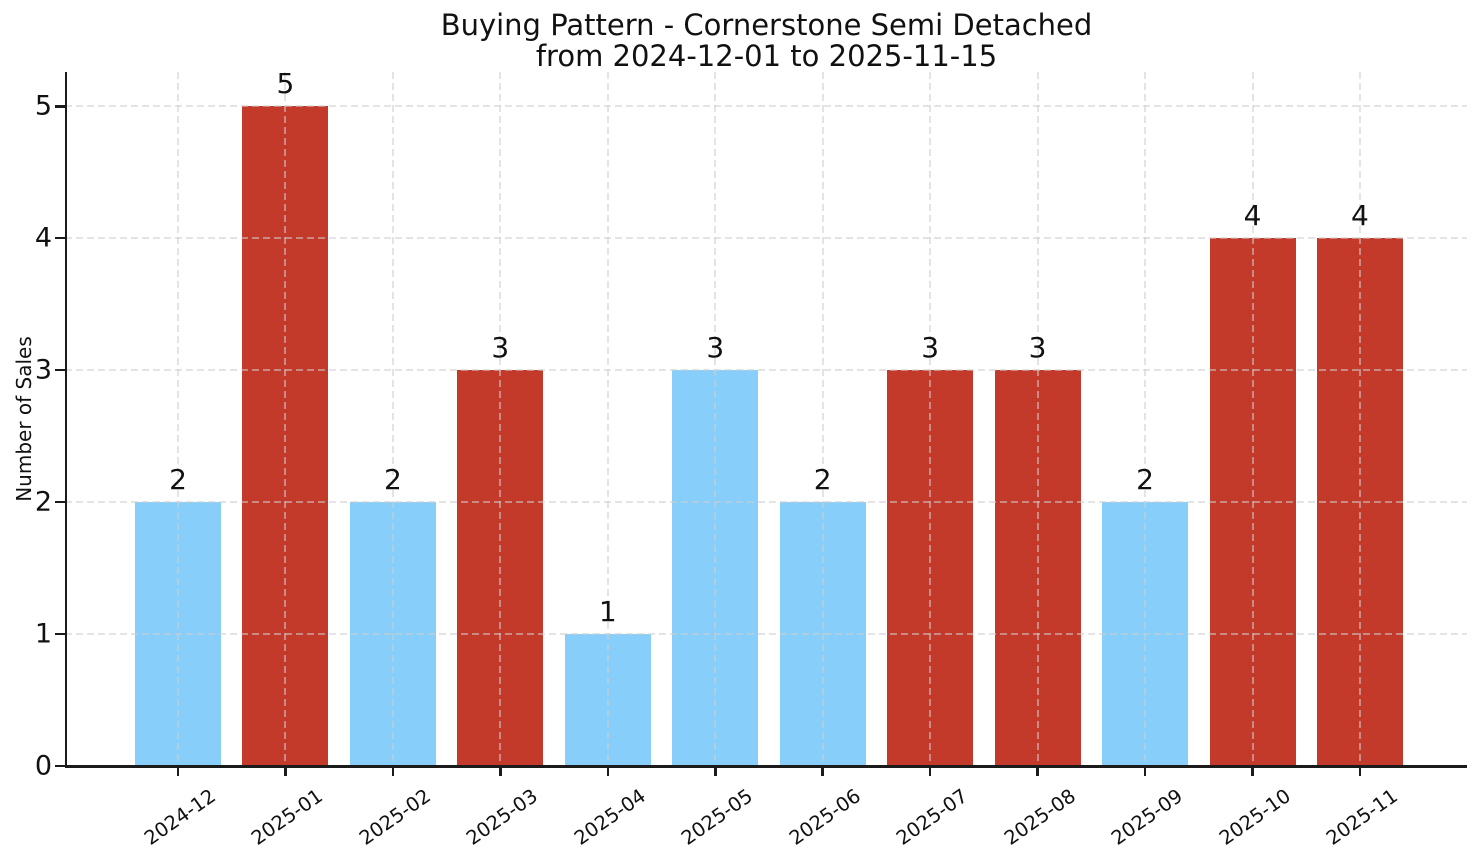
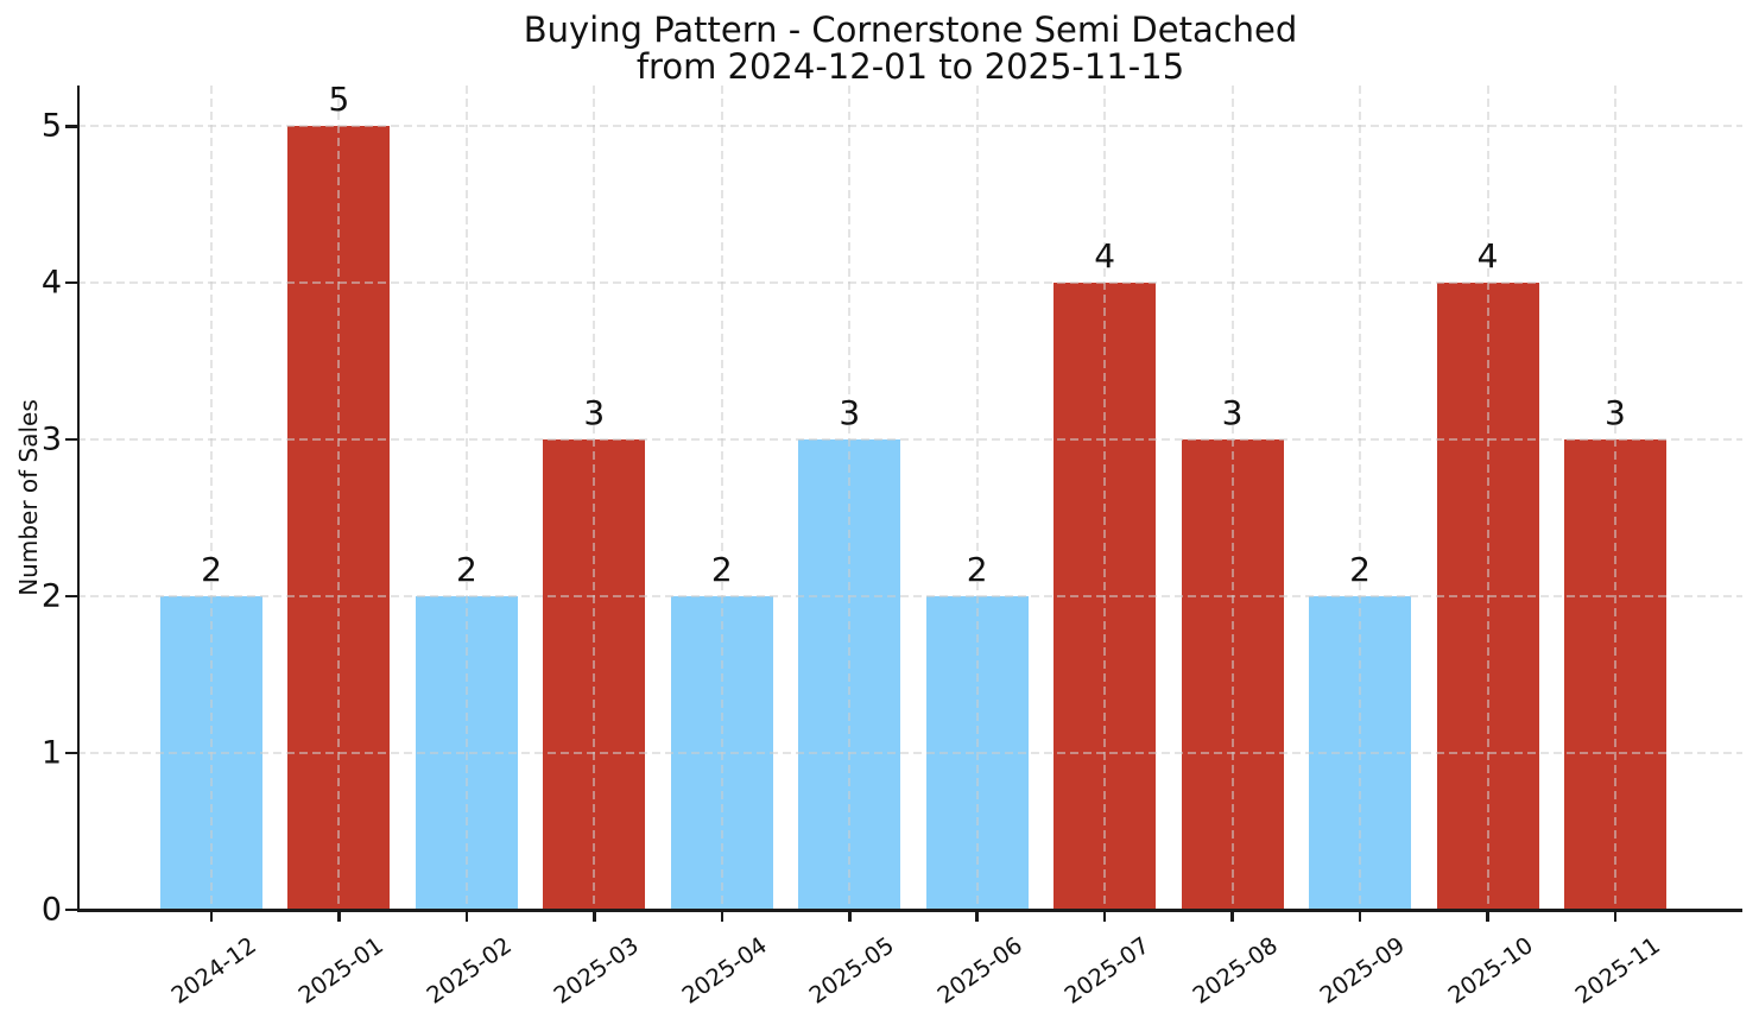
2025-04: 1 -> 2
2025-07: 3 -> 4
2025-11: 4 -> 3
